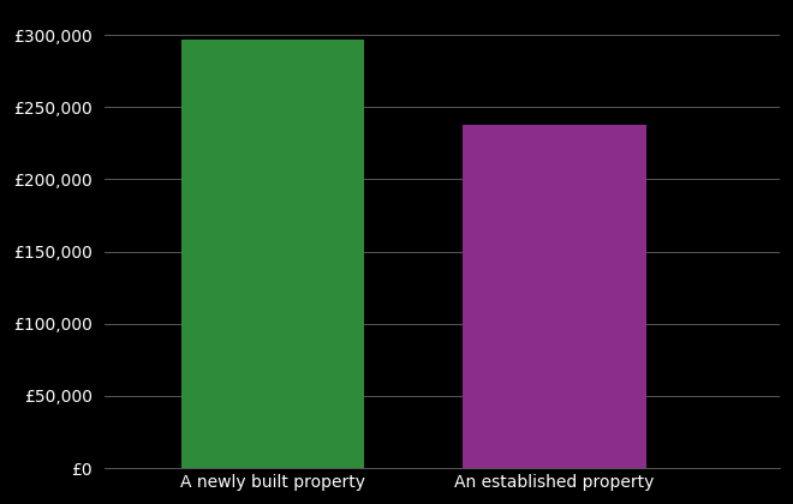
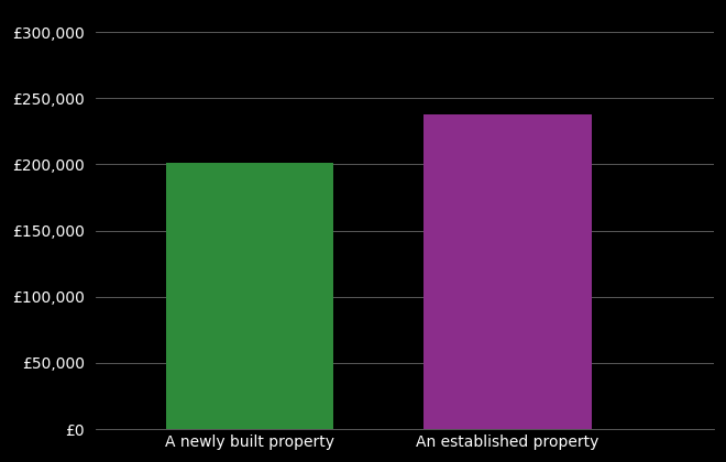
A newly built property: £297,000 -> £201,000
